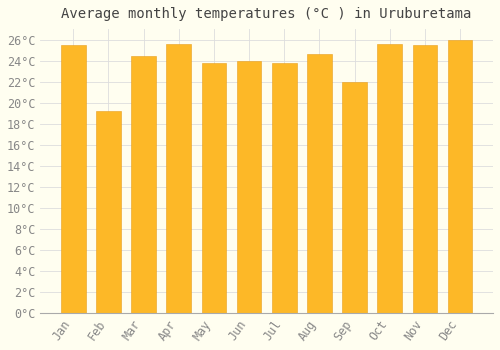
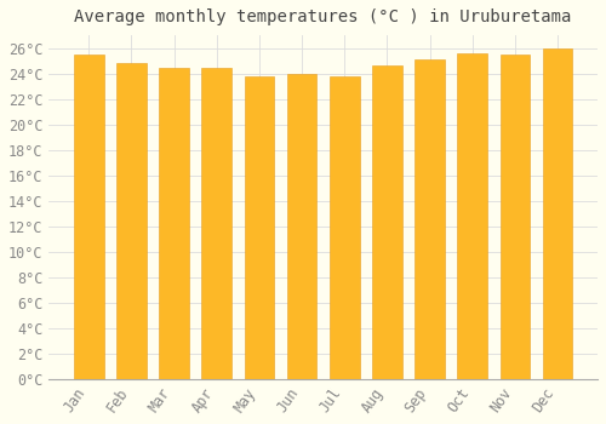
Feb: 19.2°C -> 24.8°C
Apr: 25.6°C -> 24.4°C
Sep: 22.0°C -> 25.1°C
